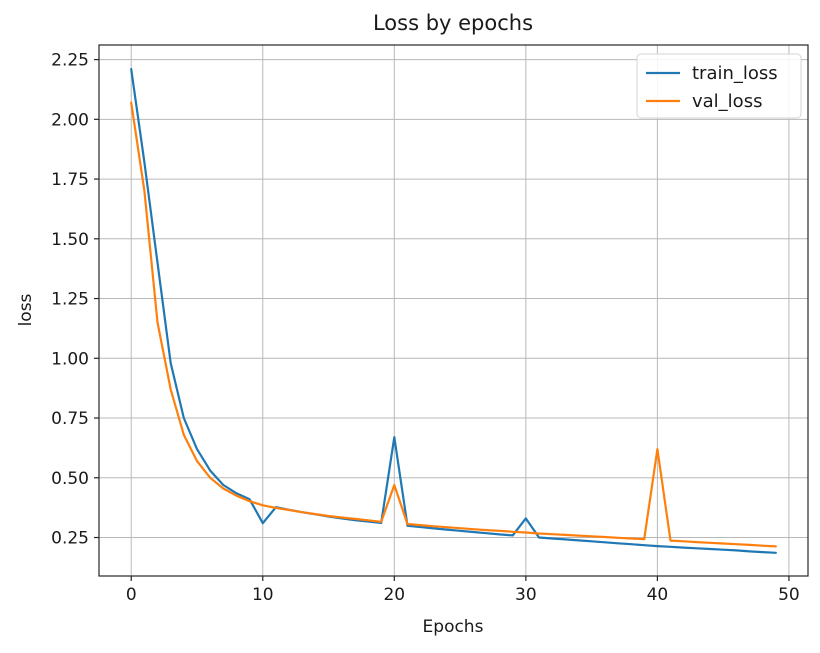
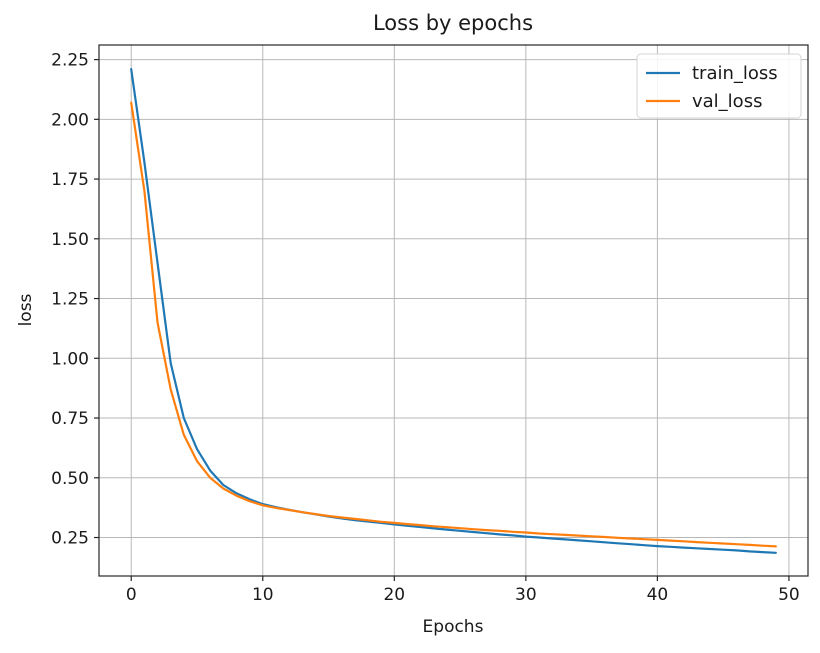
train_loss/10: 0.31 -> 0.39
train_loss/20: 0.67 -> 0.30
val_loss/20: 0.47 -> 0.31
train_loss/30: 0.33 -> 0.25
val_loss/40: 0.62 -> 0.24
